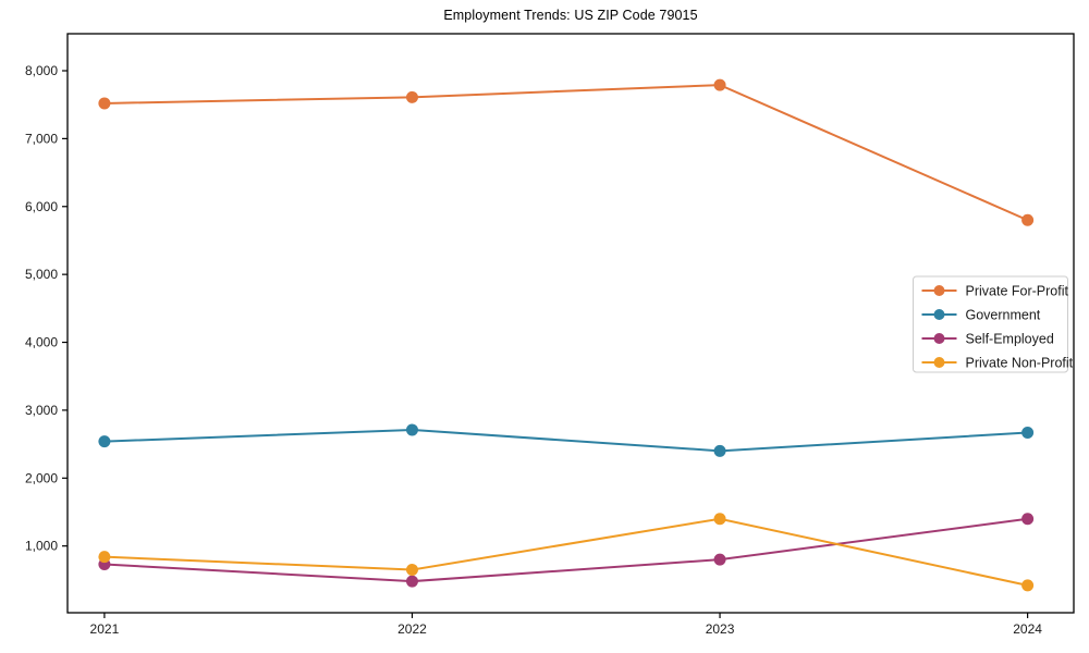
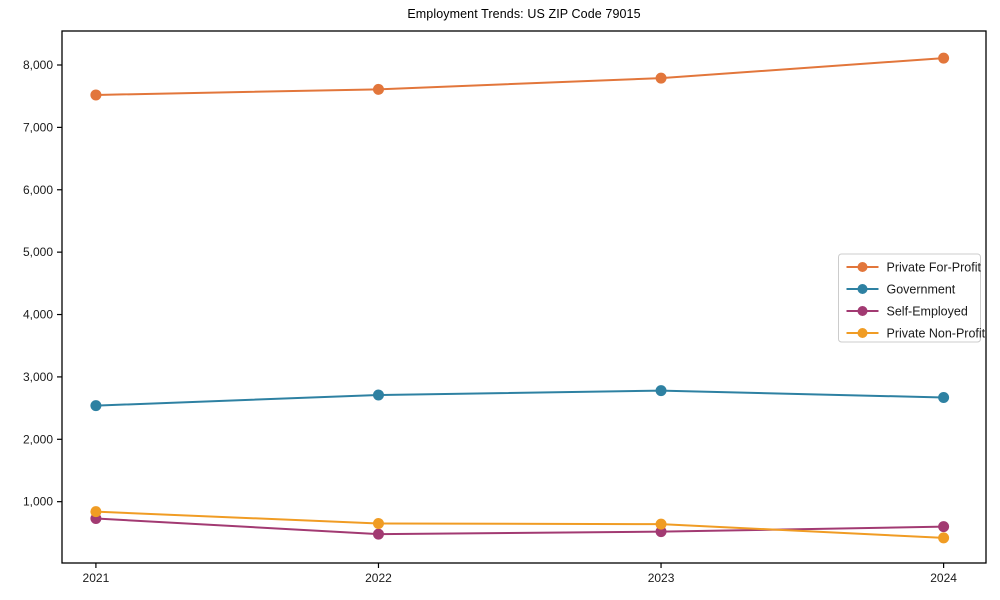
Government/2023: 2400 -> 2800
Self-Employed/2023: 800 -> 500
Private Non-Profit/2023: 1400 -> 600
Private For-Profit/2024: 5800 -> 8100
Self-Employed/2024: 1400 -> 600
